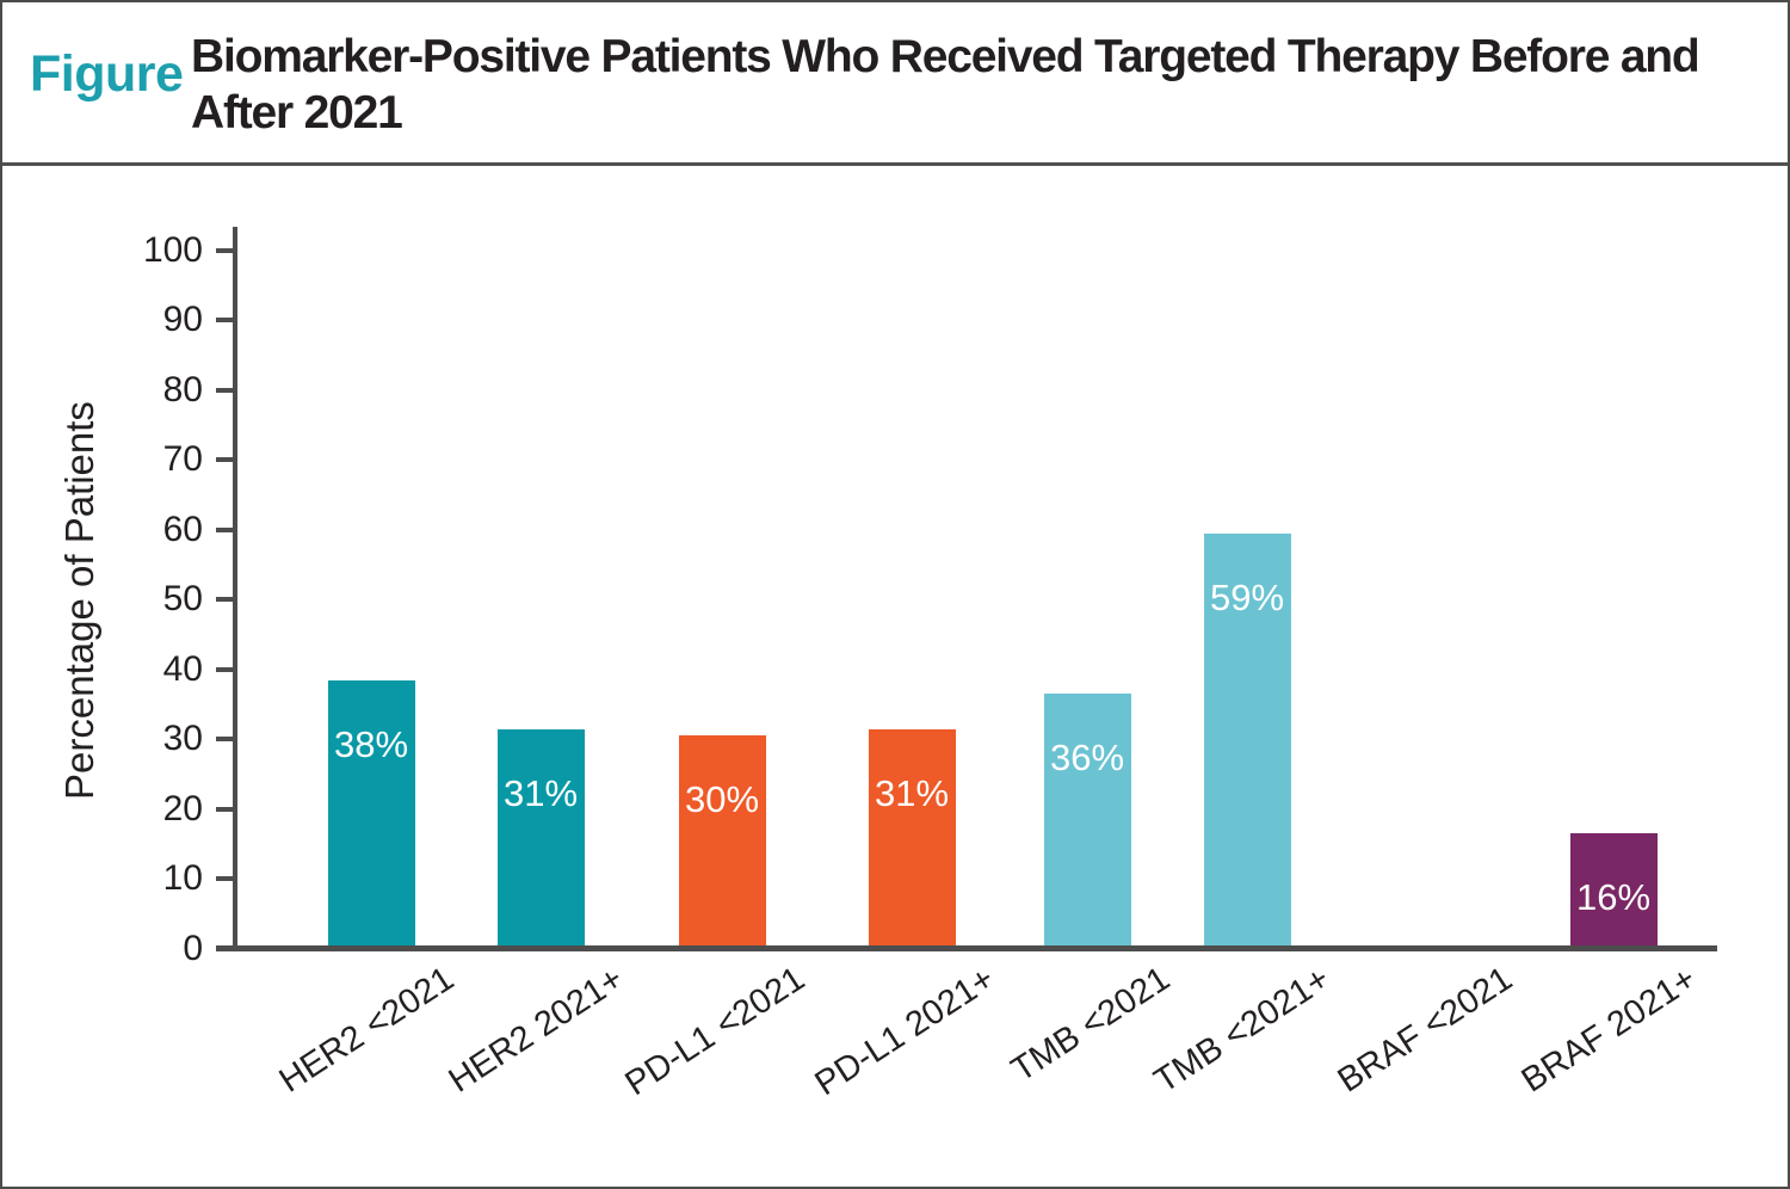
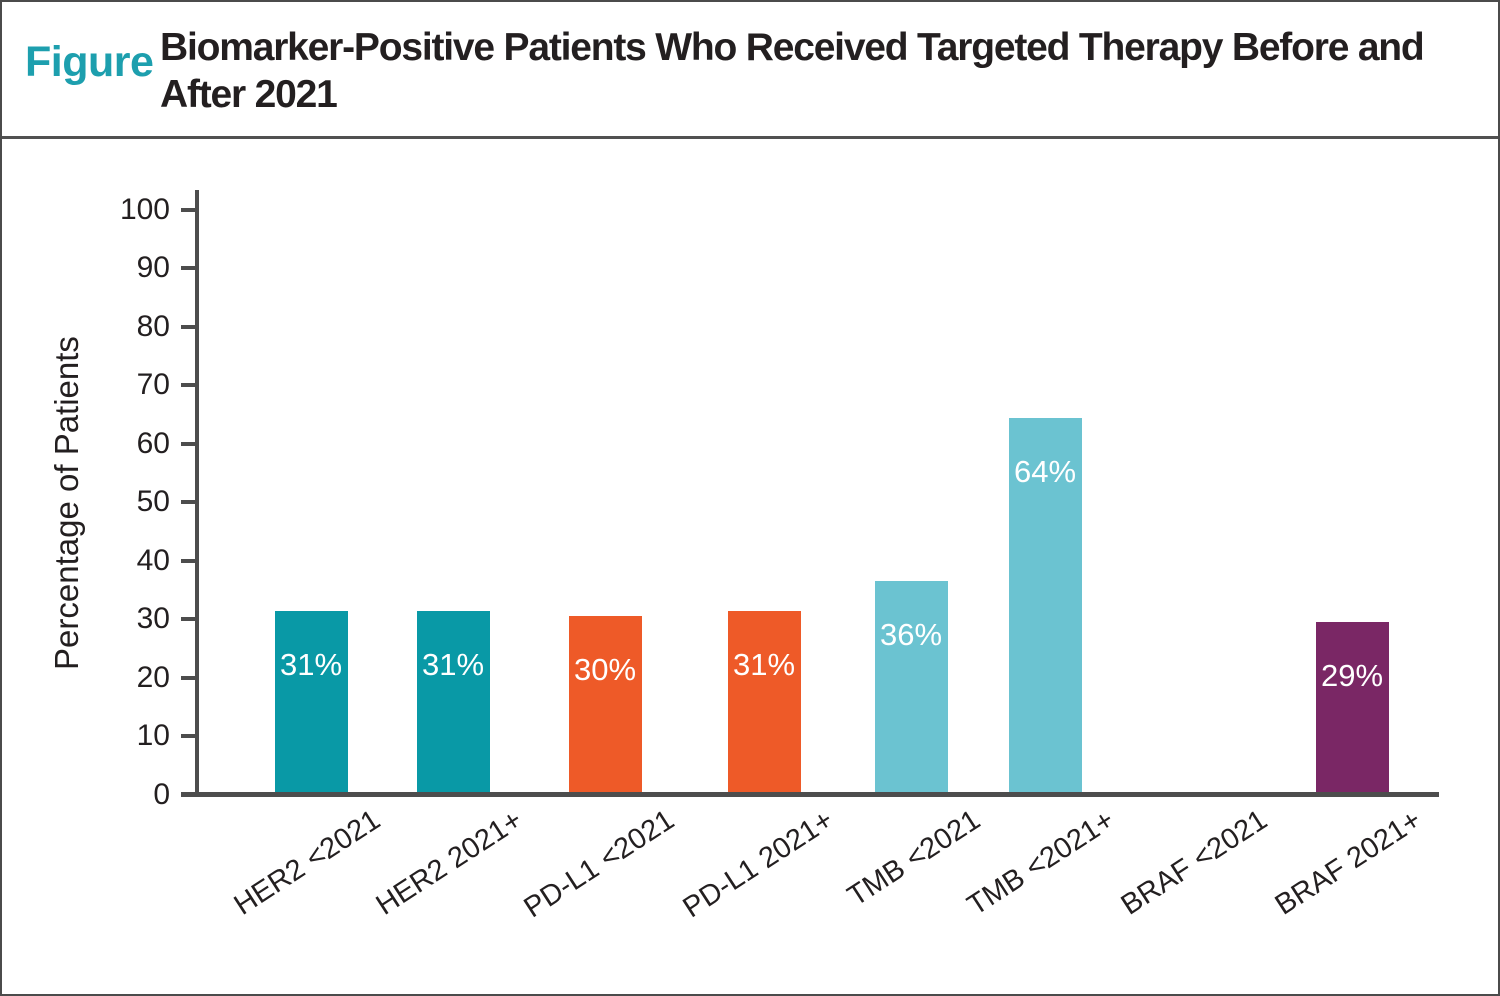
HER2 <2021: 38% -> 31%
TMB <2021+: 59% -> 64%
BRAF 2021+: 16% -> 29%
